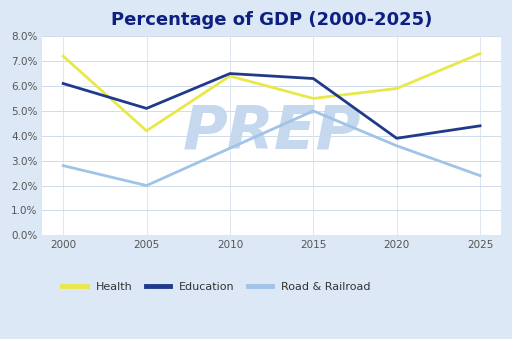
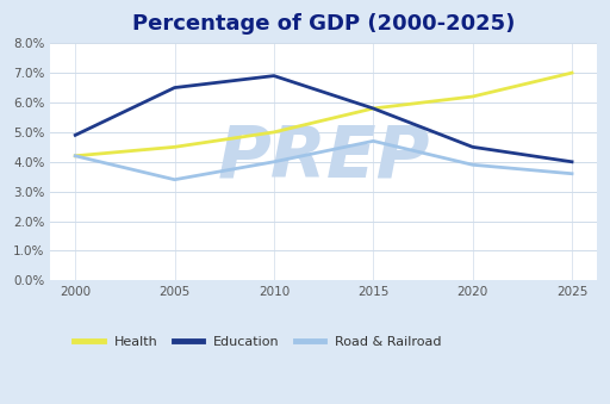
Health/2000: 7.2% -> 4.2%
Education/2000: 6.1% -> 4.9%
Road & Railroad/2000: 2.8% -> 4.2%
Health/2005: 4.2% -> 4.5%
Education/2005: 5.1% -> 6.5%
Road & Railroad/2005: 2.0% -> 3.4%
Health/2010: 6.4% -> 5.0%
Education/2010: 6.5% -> 6.9%
Road & Railroad/2010: 3.5% -> 4.0%
Health/2015: 5.5% -> 5.8%
Education/2015: 6.3% -> 5.8%
Road & Railroad/2015: 5.0% -> 4.7%
Health/2020: 5.9% -> 6.2%
Education/2020: 3.9% -> 4.5%
Road & Railroad/2020: 3.6% -> 3.9%
Health/2025: 7.3% -> 7.0%
Education/2025: 4.4% -> 4.0%
Road & Railroad/2025: 2.4% -> 3.6%
